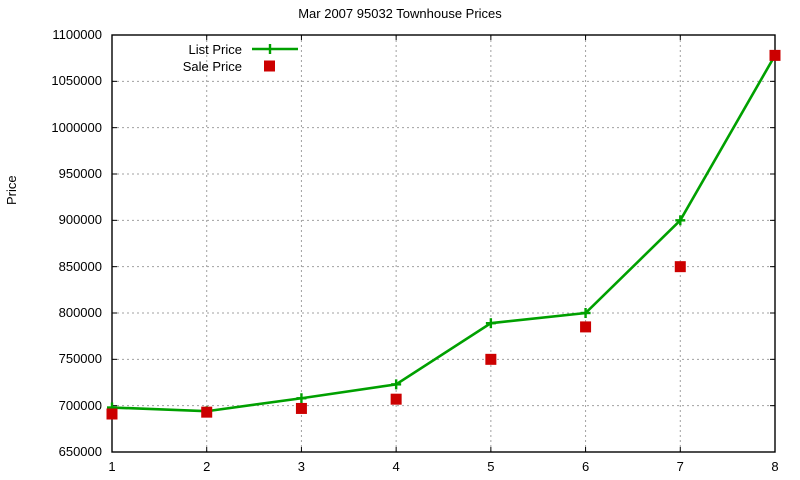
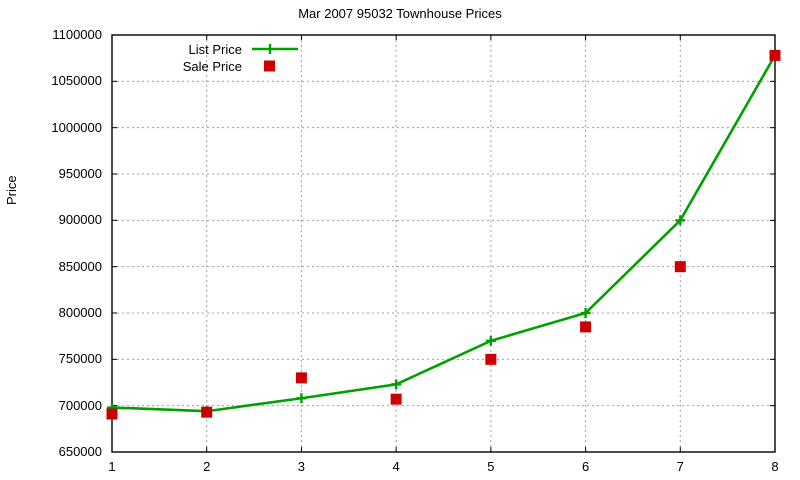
Sale Price/3: 700000 -> 730000
List Price/5: 790000 -> 770000
